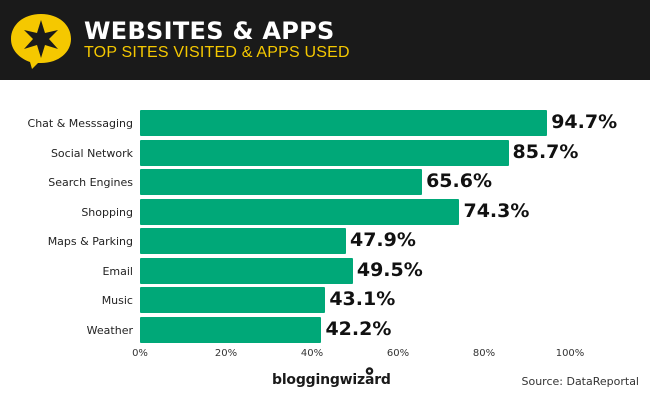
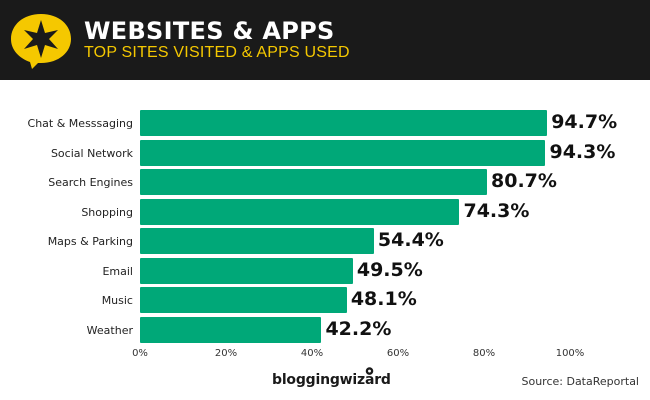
Social Network: 85.7% -> 94.3%
Search Engines: 65.6% -> 80.7%
Maps & Parking: 47.9% -> 54.4%
Music: 43.1% -> 48.1%
